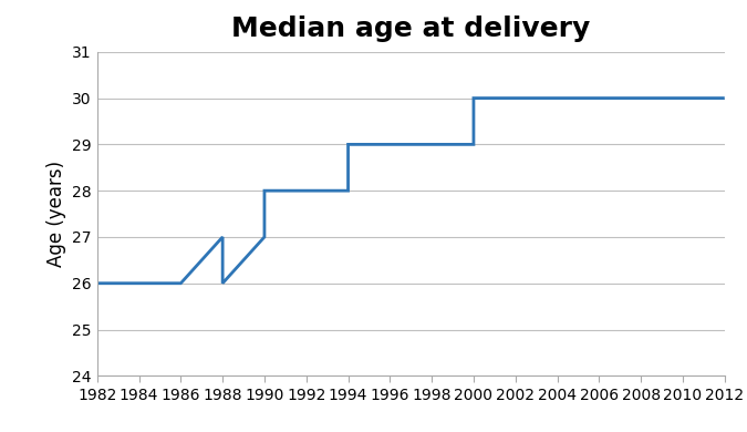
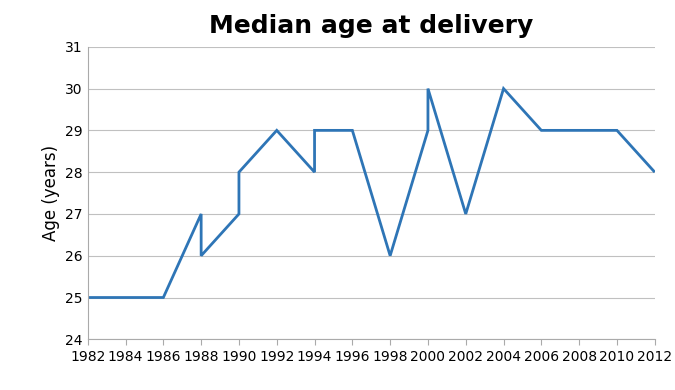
1982: 26 -> 25
1984: 26 -> 25
1986: 26 -> 25
1992: 28 -> 29
1998: 29 -> 26
2002: 30 -> 27
2006: 30 -> 29
2008: 30 -> 29
2010: 30 -> 29
2012: 30 -> 28
